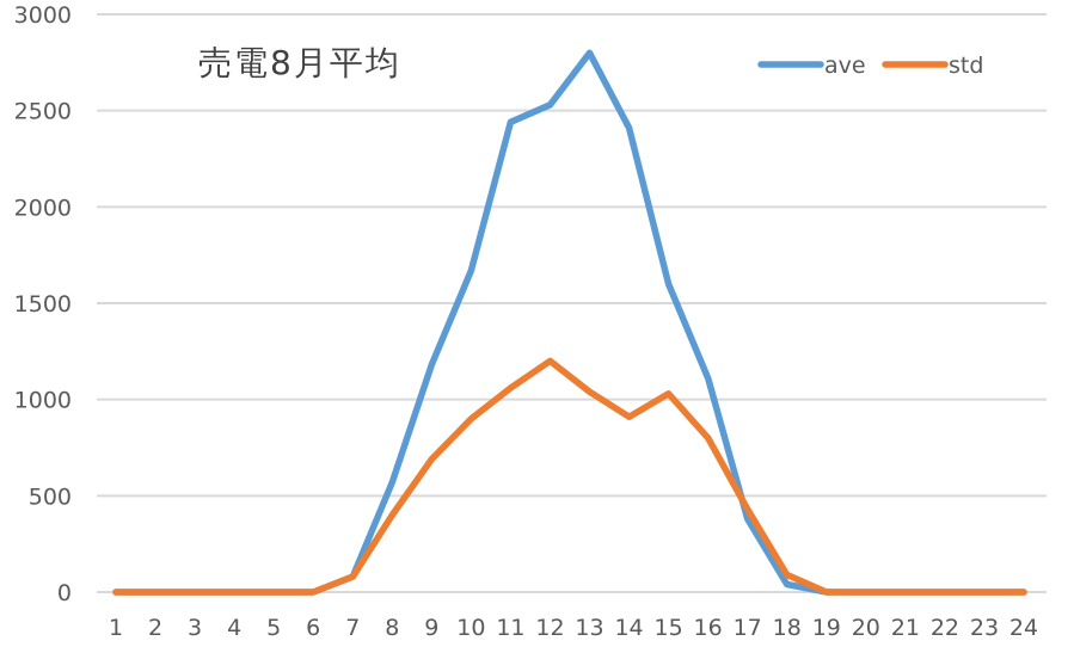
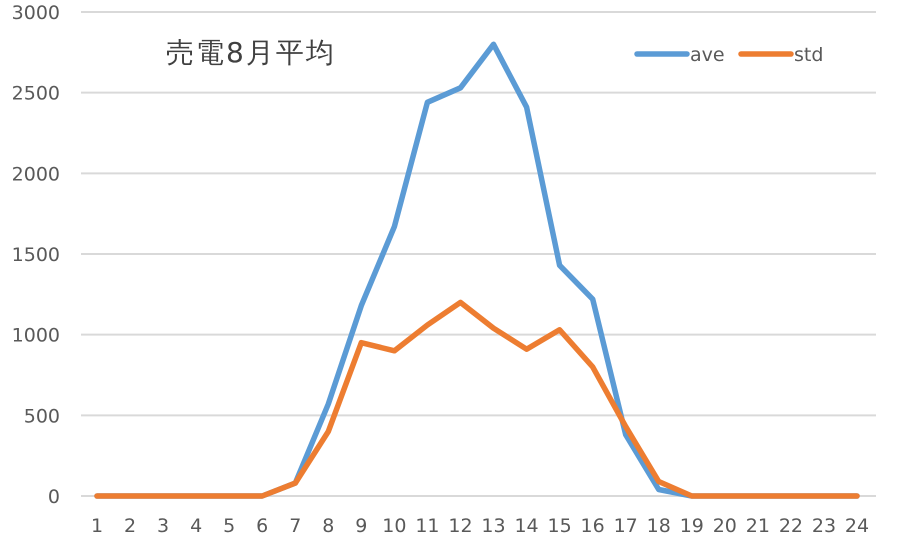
std/9: 690 -> 950
ave/15: 1600 -> 1430
ave/16: 1110 -> 1220
